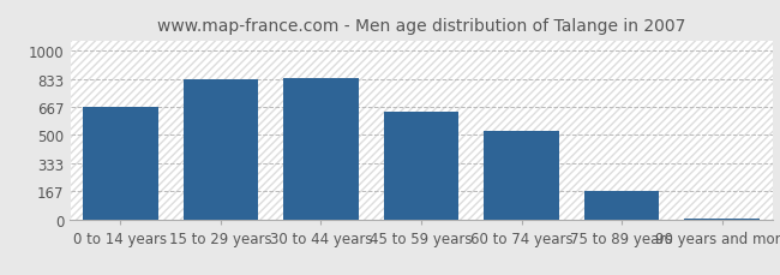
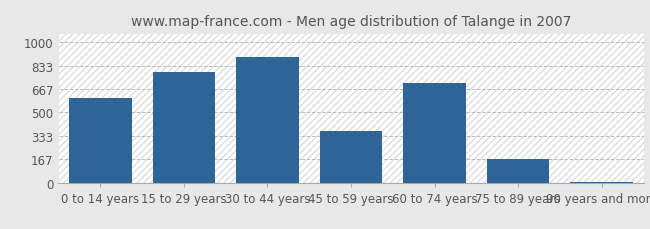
0 to 14 years: 670 -> 600
15 to 29 years: 830 -> 790
30 to 44 years: 840 -> 890
45 to 59 years: 640 -> 370
60 to 74 years: 520 -> 710
